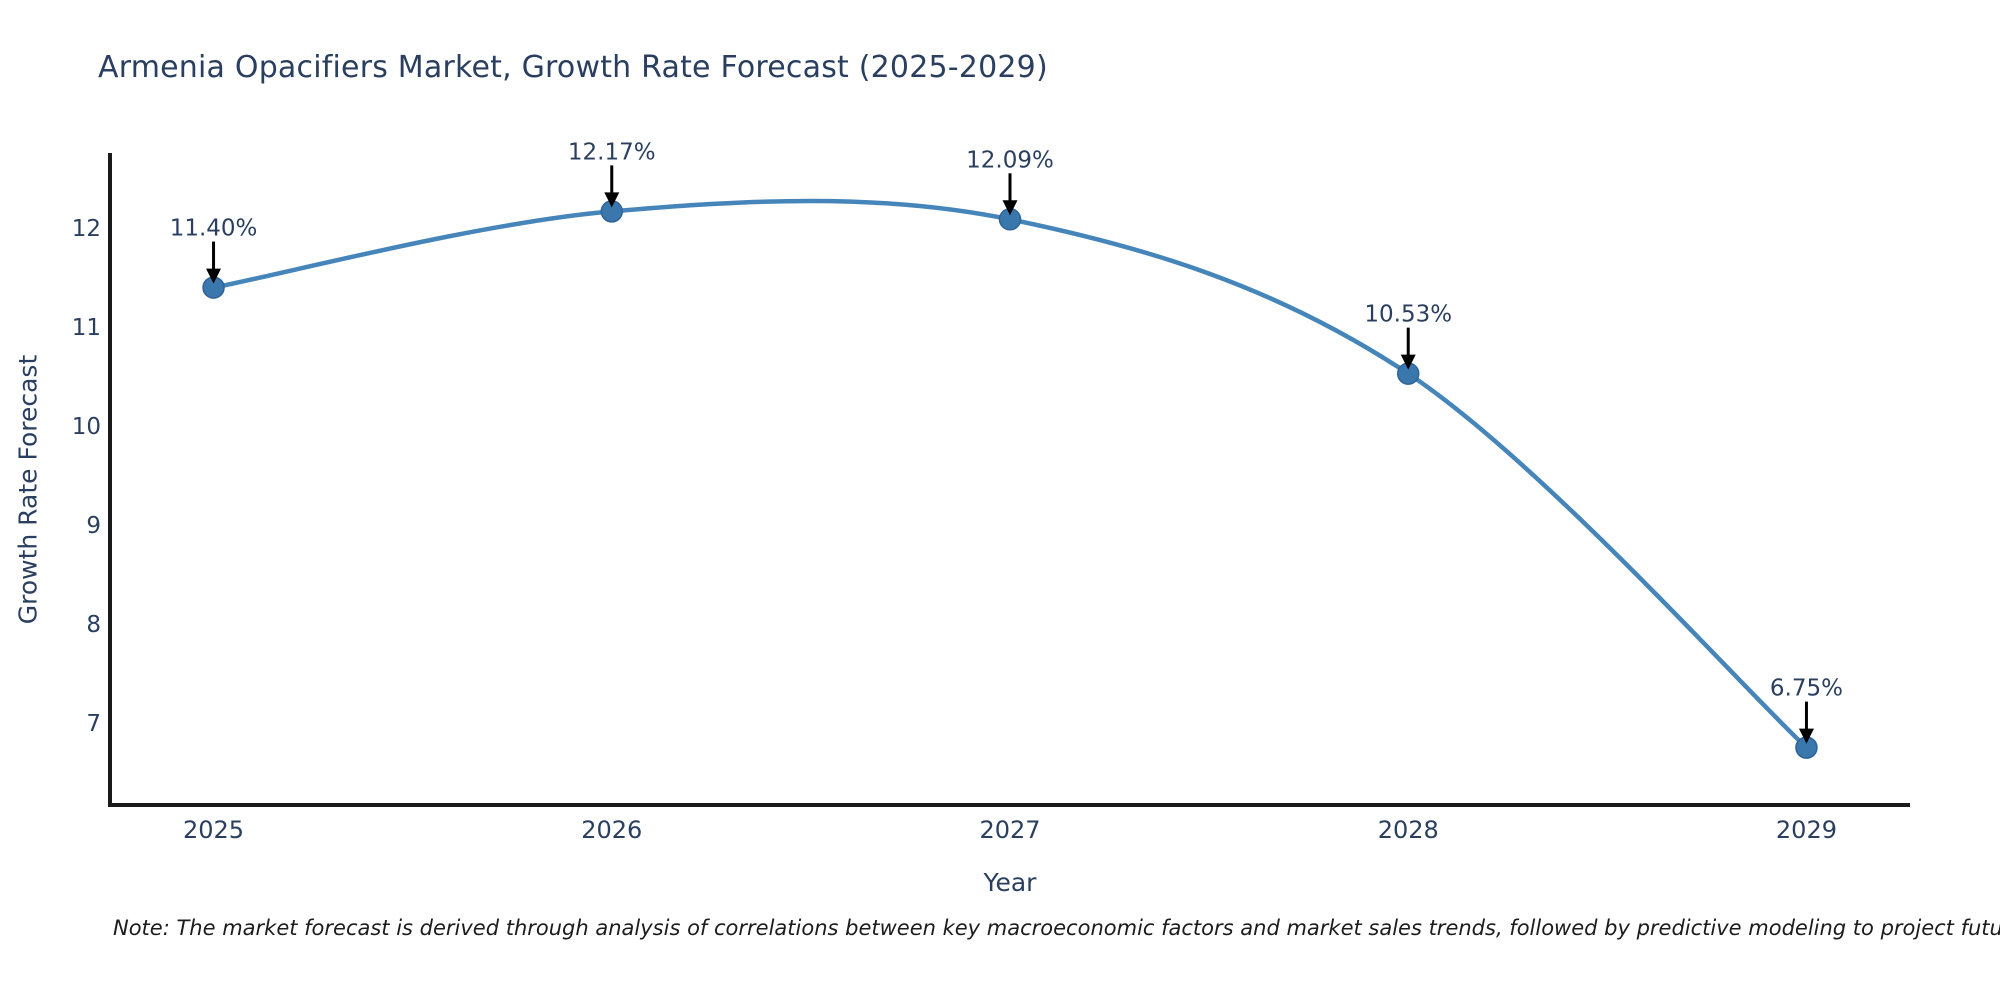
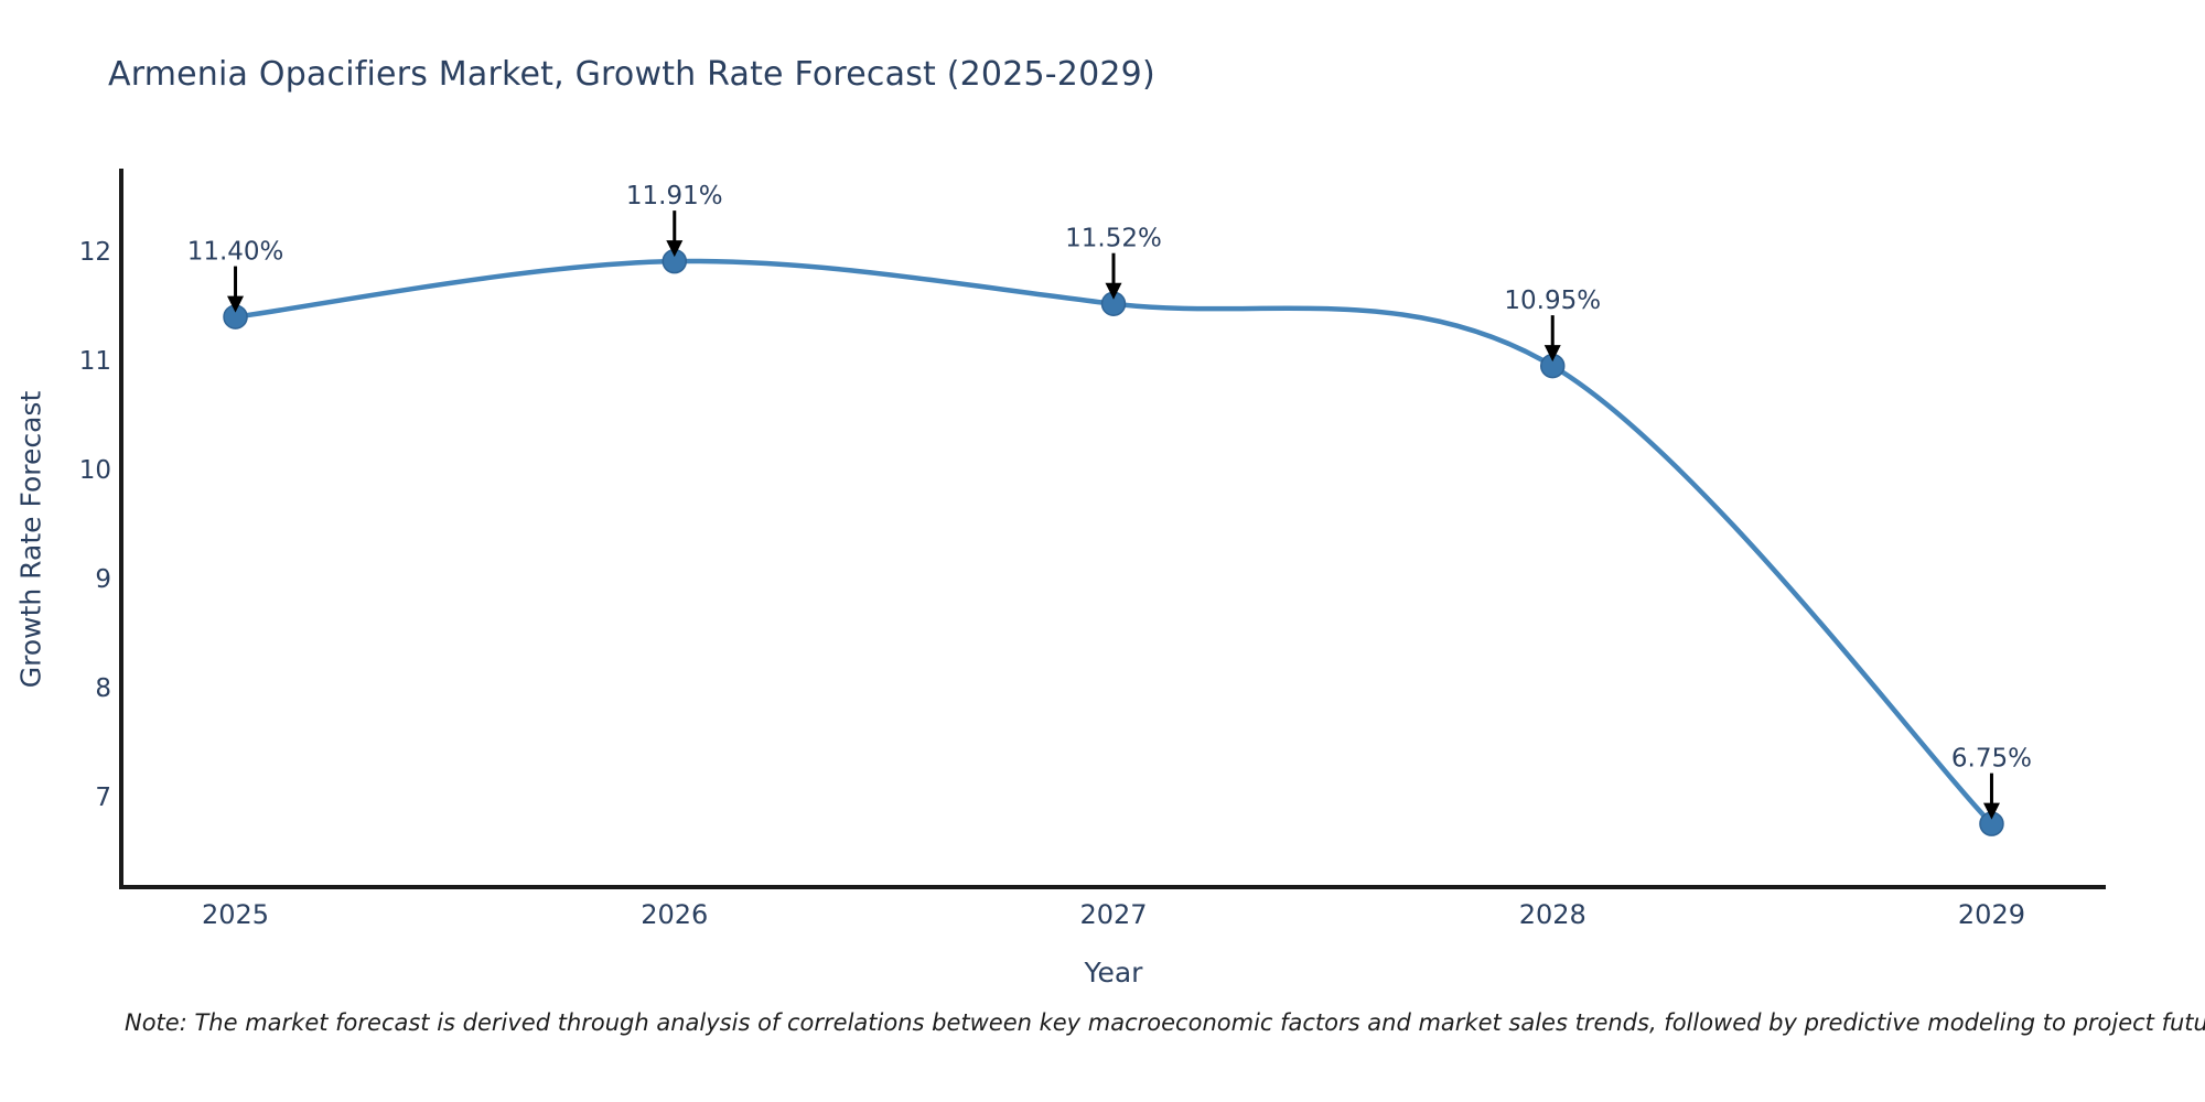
2026: 12.17% -> 11.91%
2027: 12.09% -> 11.52%
2028: 10.53% -> 10.95%
